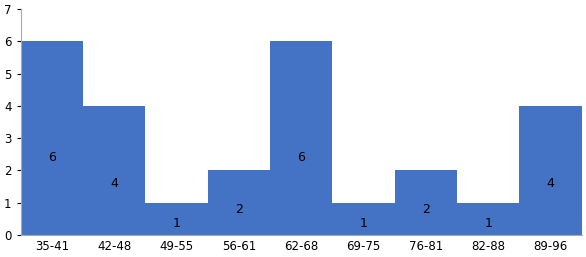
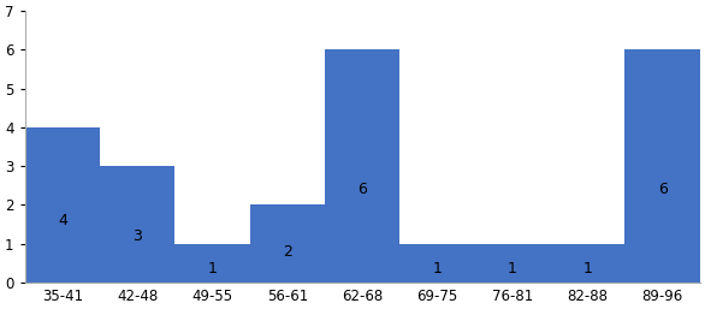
35-41: 6 -> 4
42-48: 4 -> 3
76-81: 2 -> 1
89-96: 4 -> 6
